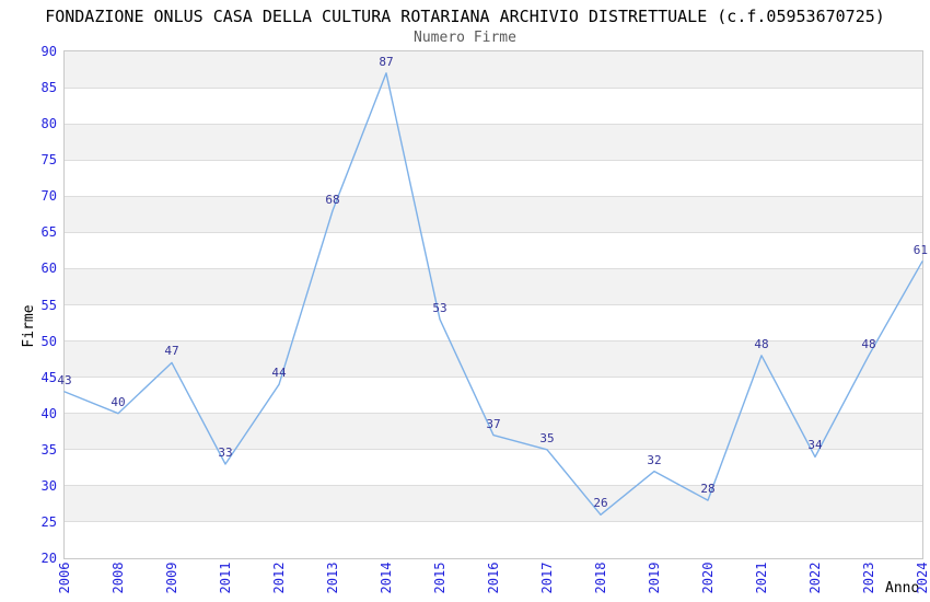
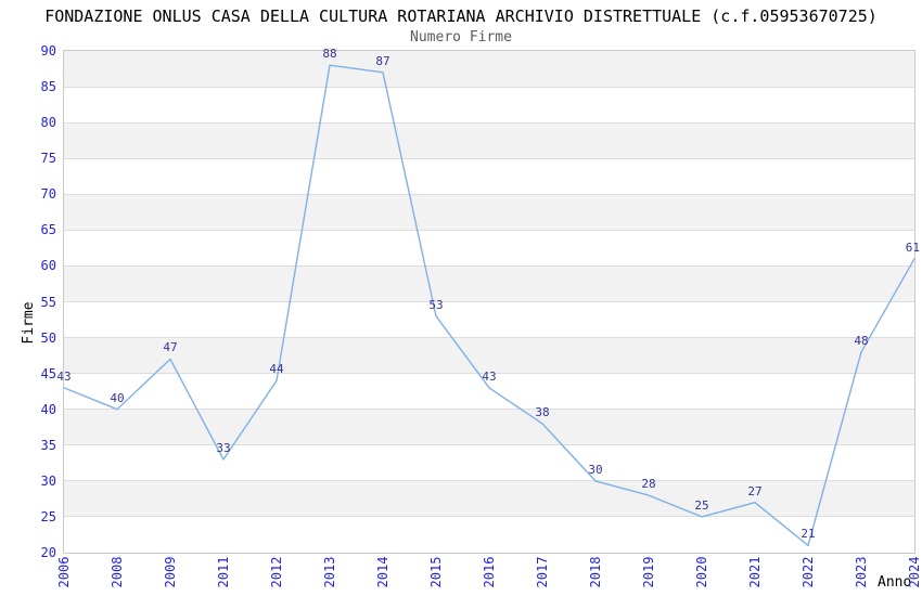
2013: 68 -> 88
2016: 37 -> 43
2017: 35 -> 38
2018: 26 -> 30
2019: 32 -> 28
2020: 28 -> 25
2021: 48 -> 27
2022: 34 -> 21
